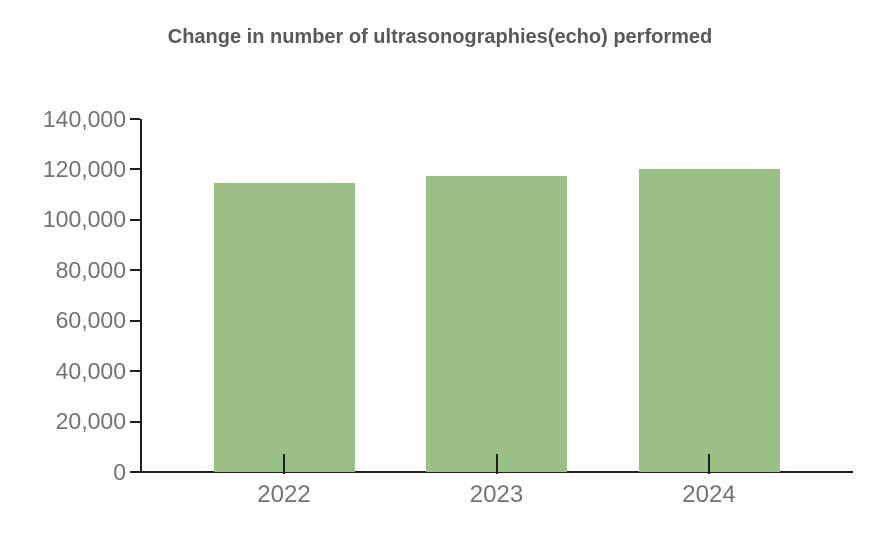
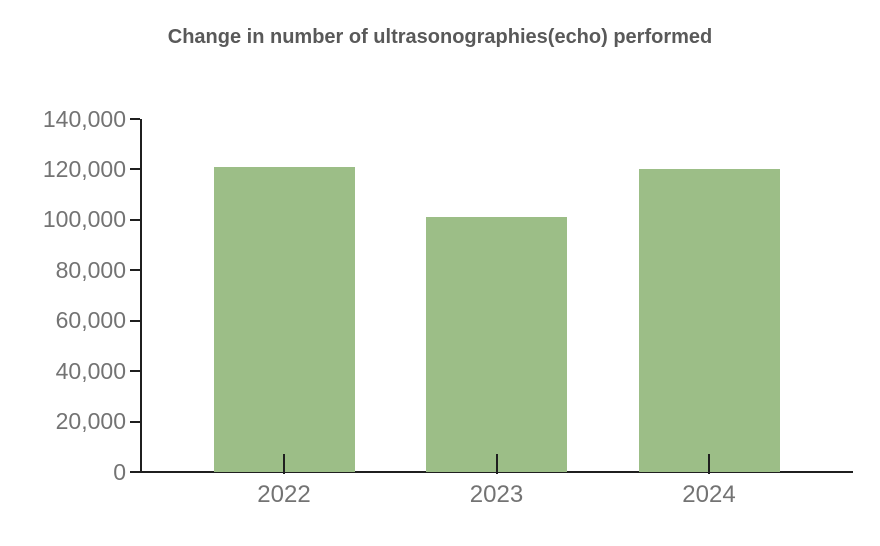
2022: 114000 -> 121000
2023: 117000 -> 101000
